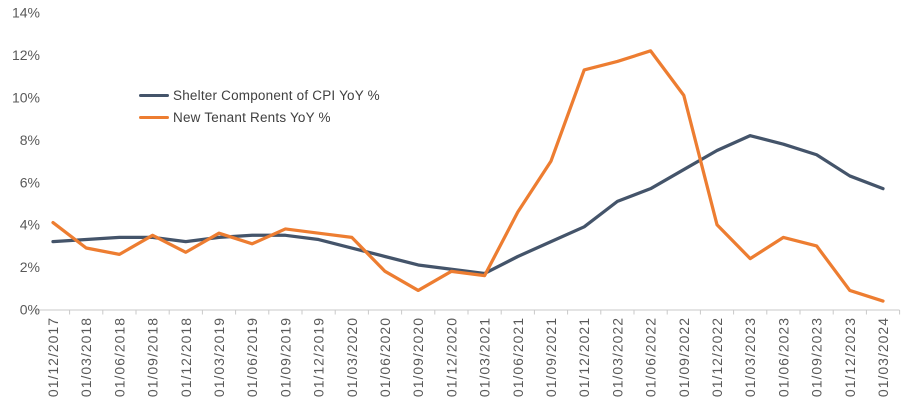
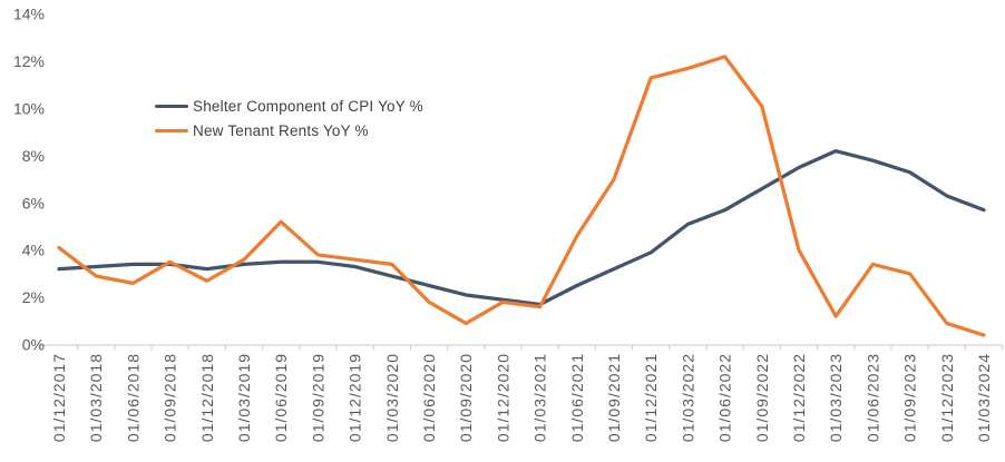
New Tenant Rents YoY %/01/06/2019: 3.1% -> 5.2%
New Tenant Rents YoY %/01/03/2023: 2.4% -> 1.2%
